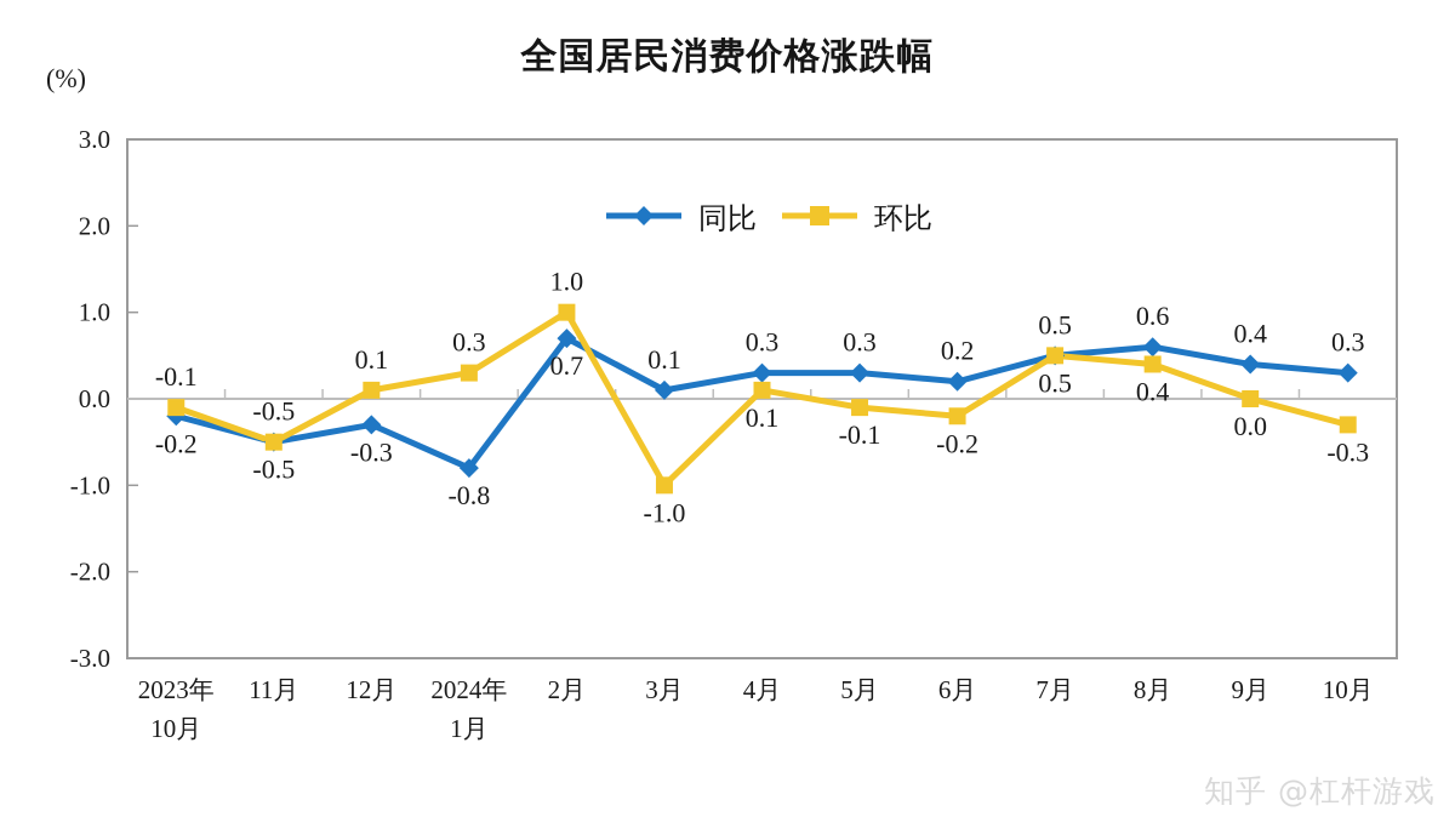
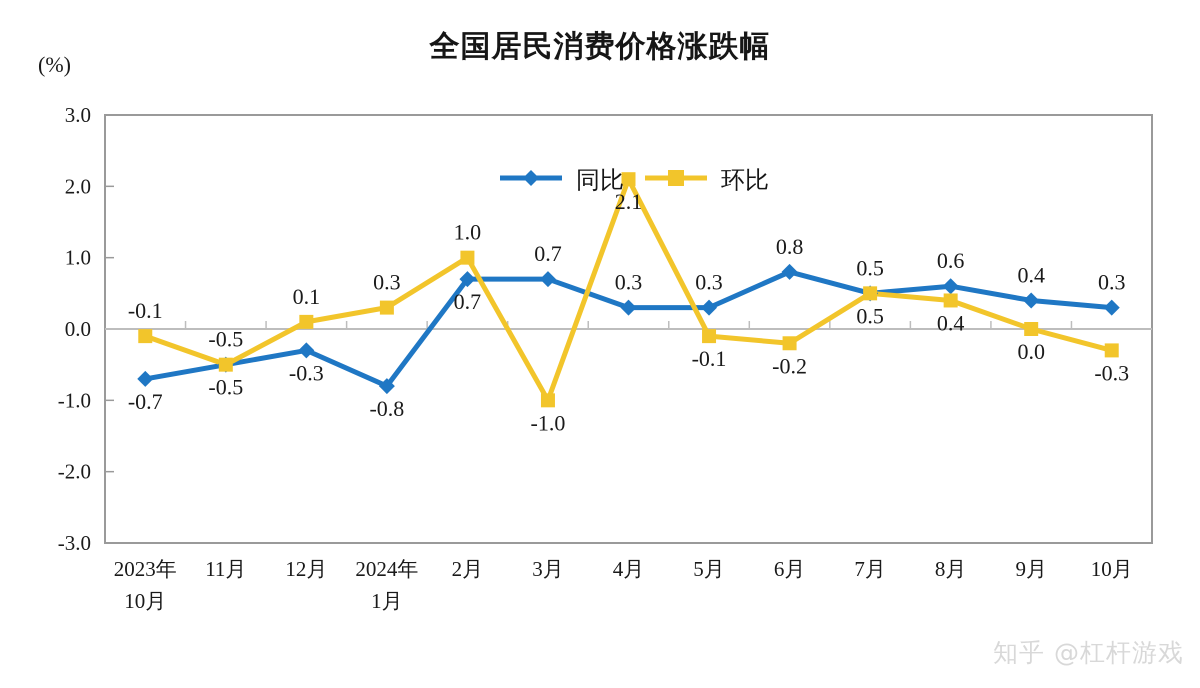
同比/2023年 10月: -0.2 -> -0.7
同比/3月: 0.1 -> 0.7
环比/4月: 0.1 -> 2.1
同比/6月: 0.2 -> 0.8
